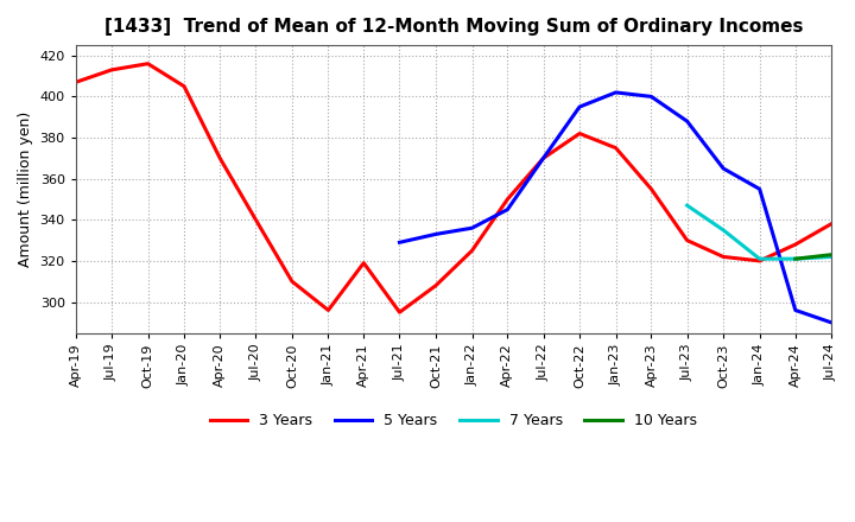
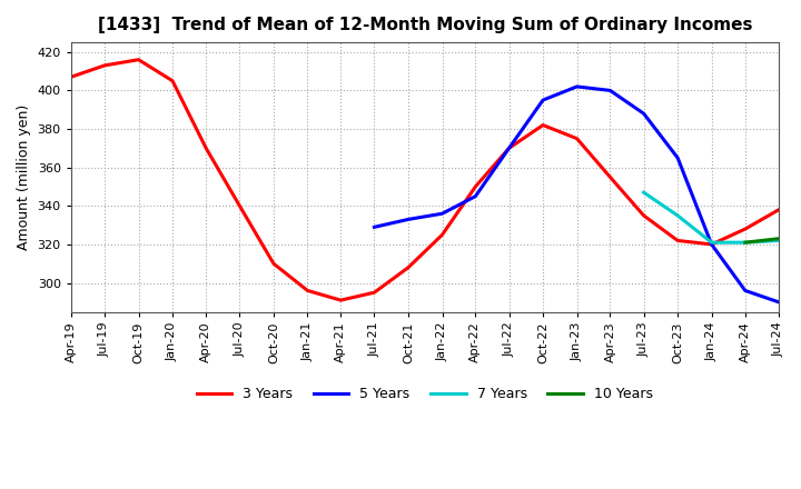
3 Years/Apr-21: 319 -> 291
3 Years/Jul-23: 330 -> 335
5 Years/Jan-24: 355 -> 320
